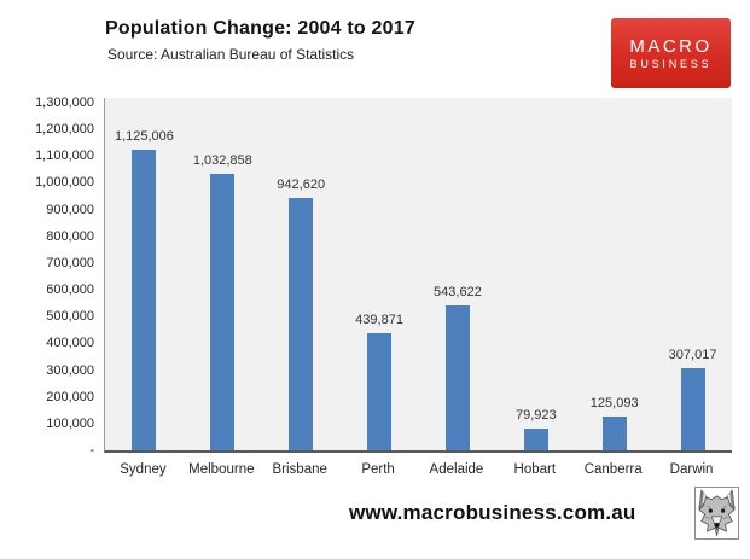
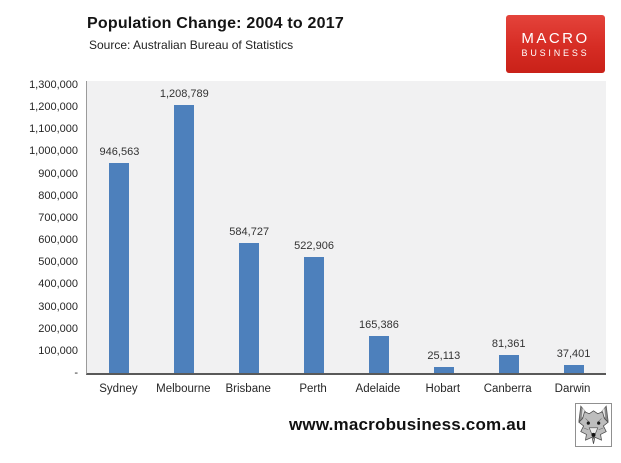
Sydney: 1,125,006 -> 946,563
Melbourne: 1,032,858 -> 1,208,789
Brisbane: 942,620 -> 584,727
Perth: 439,871 -> 522,906
Adelaide: 543,622 -> 165,386
Hobart: 79,923 -> 25,113
Canberra: 125,093 -> 81,361
Darwin: 307,017 -> 37,401
